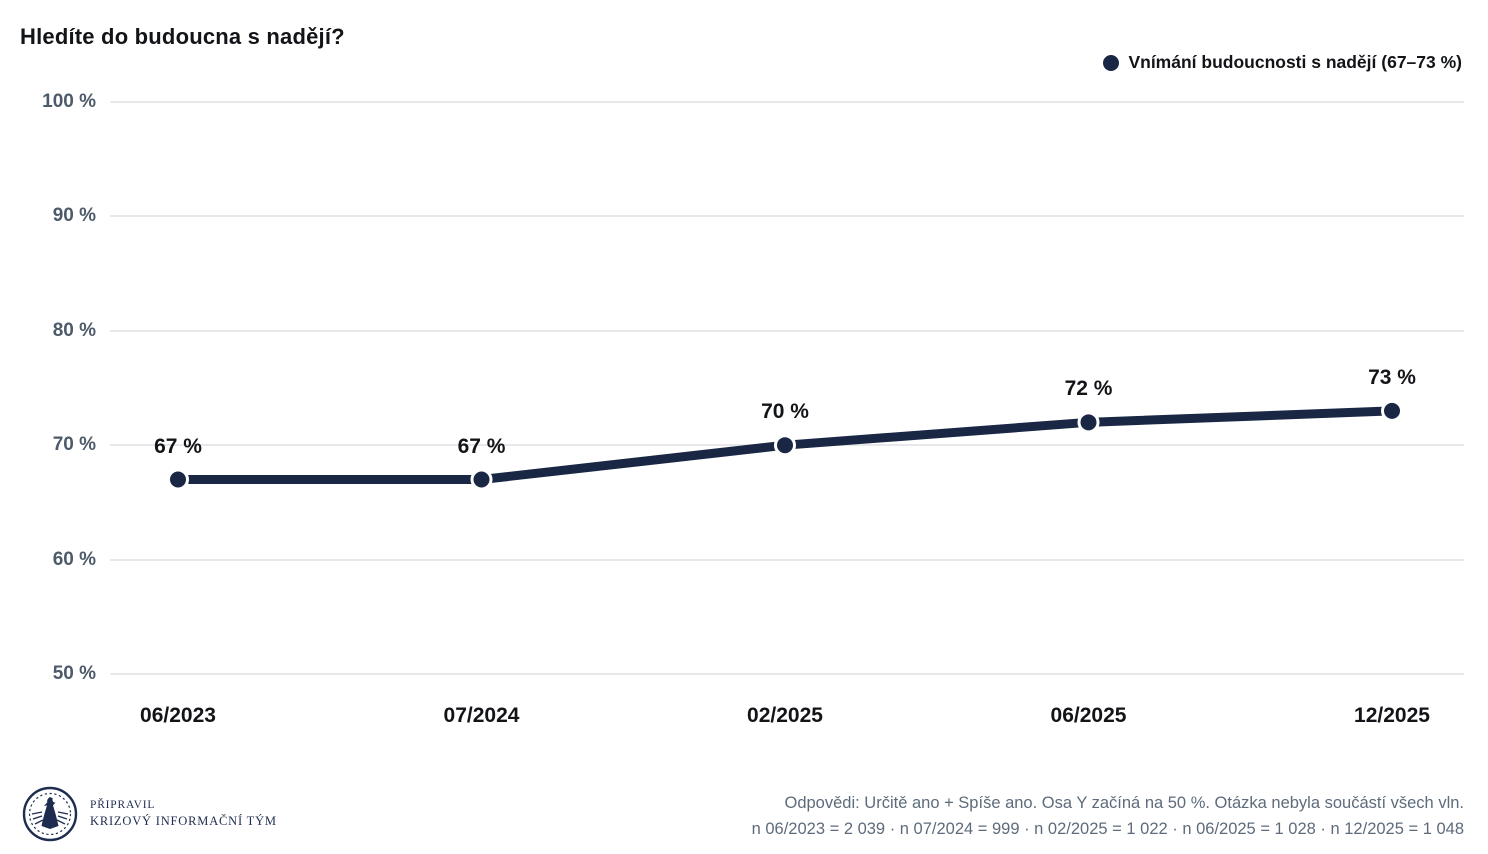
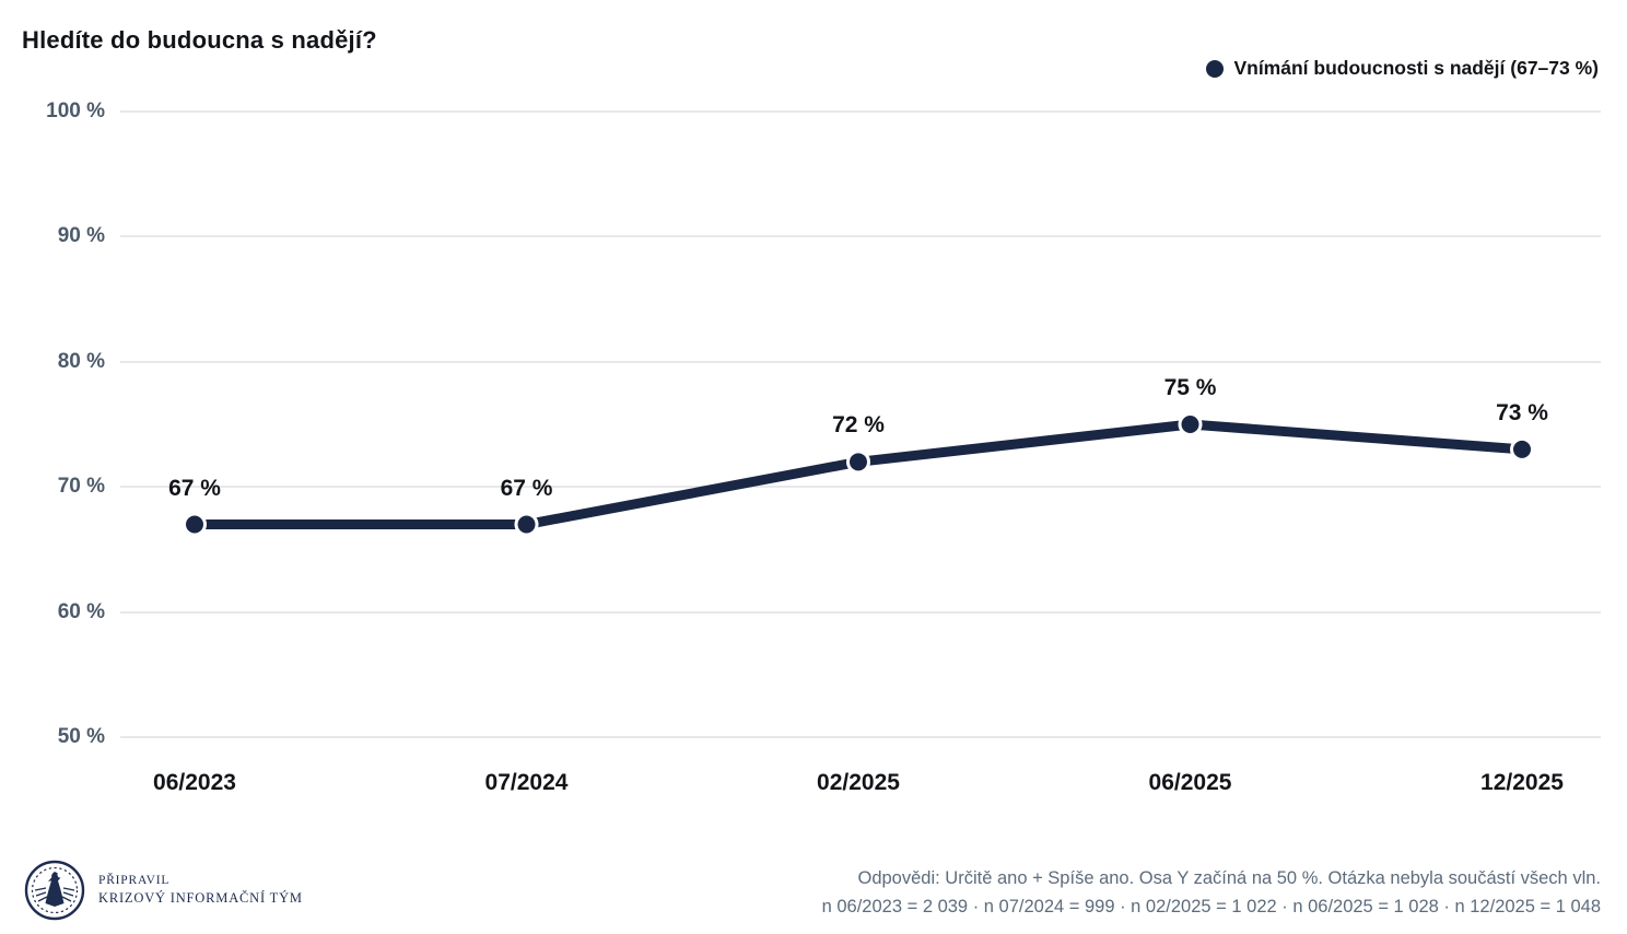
02/2025: 70 -> 72
06/2025: 72 -> 75
